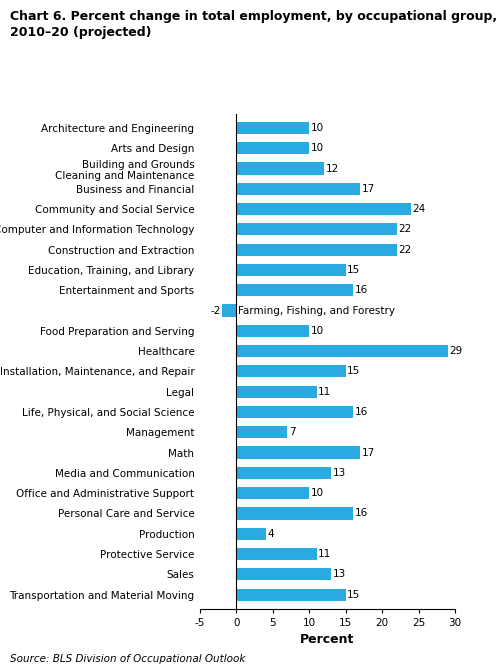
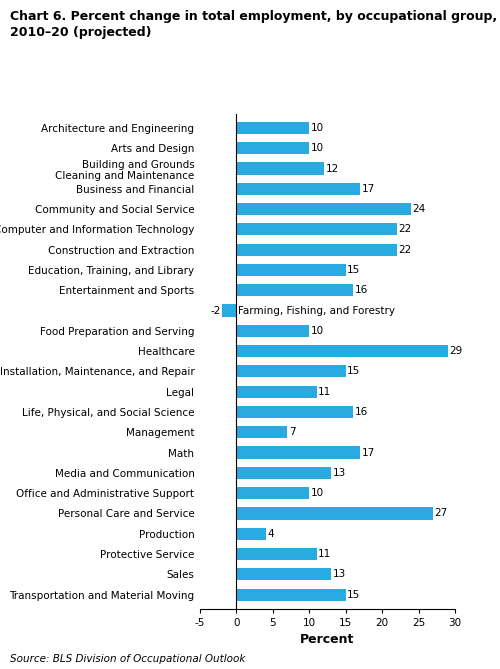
Personal Care and Service: 16 -> 27
